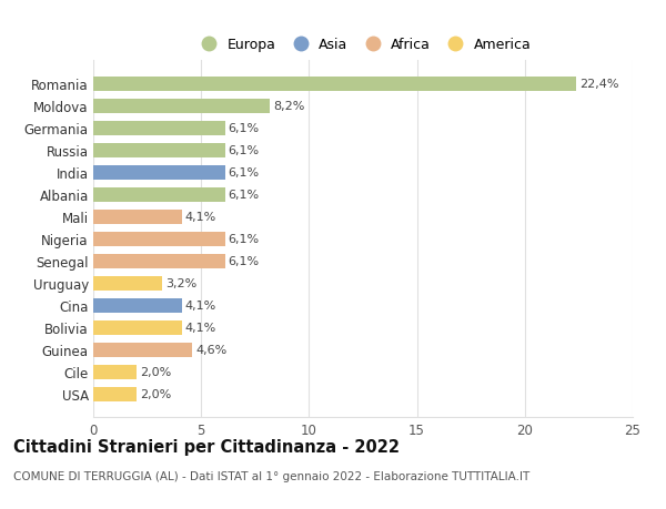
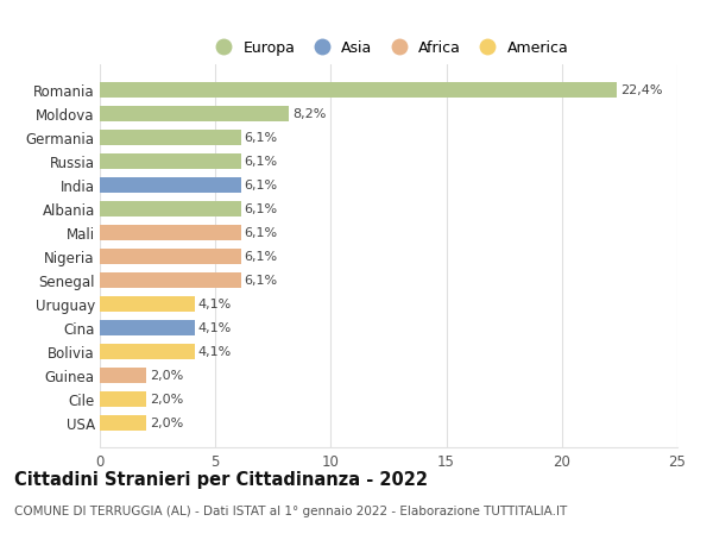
Mali: 4,1% -> 6,1%
Uruguay: 3,2% -> 4,1%
Guinea: 4,6% -> 2,0%
